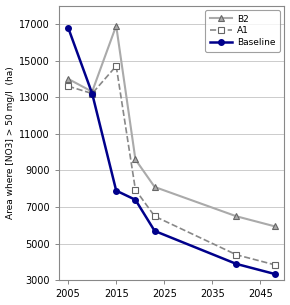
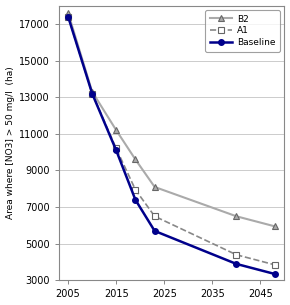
Baseline/2005: 16800 -> 17400
A1/2005: 13600 -> 17400
B2/2005: 14000 -> 17600
Baseline/2015: 7900 -> 10100
A1/2015: 14700 -> 10200
B2/2015: 16900 -> 11200
